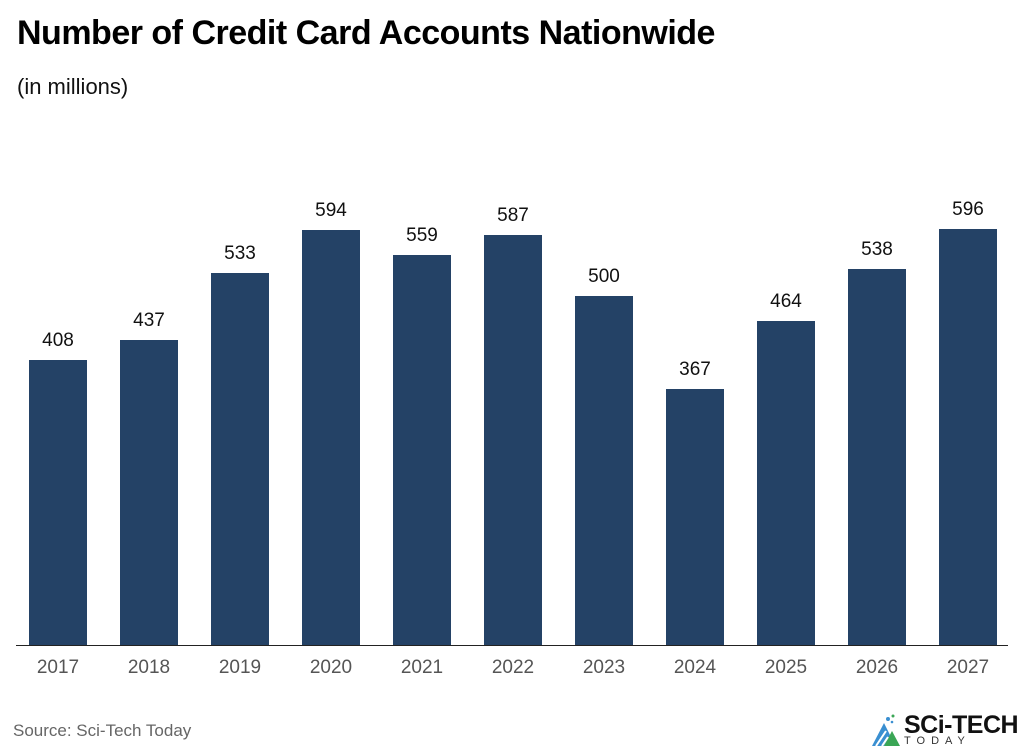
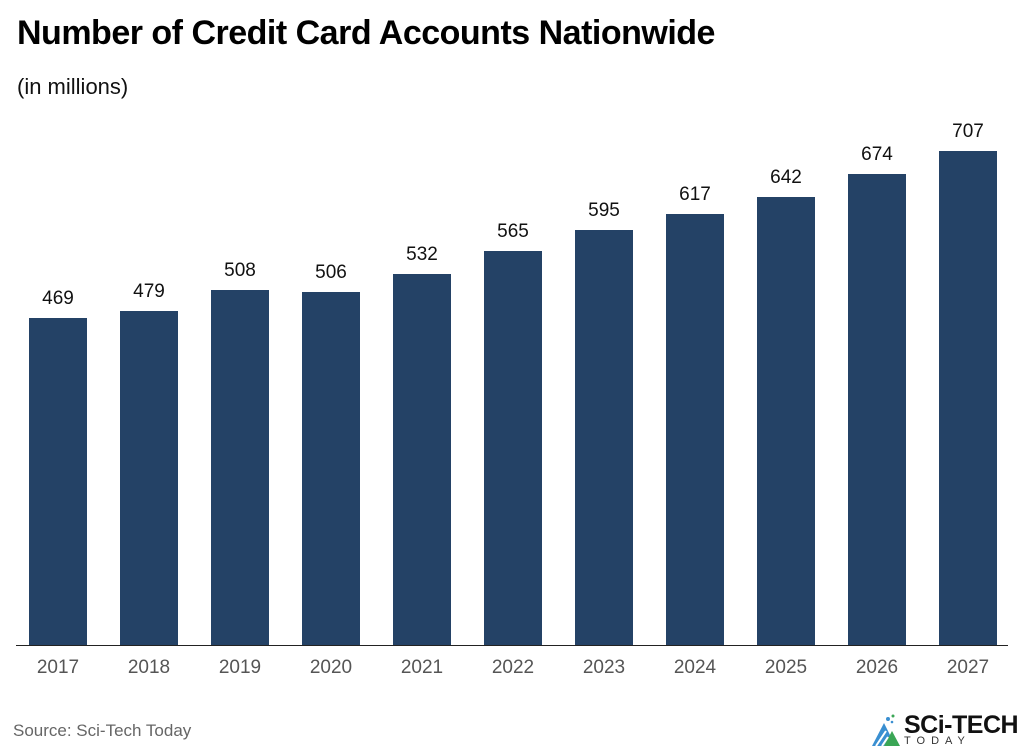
2017: 408 -> 469
2018: 437 -> 479
2019: 533 -> 508
2020: 594 -> 506
2021: 559 -> 532
2022: 587 -> 565
2023: 500 -> 595
2024: 367 -> 617
2025: 464 -> 642
2026: 538 -> 674
2027: 596 -> 707
